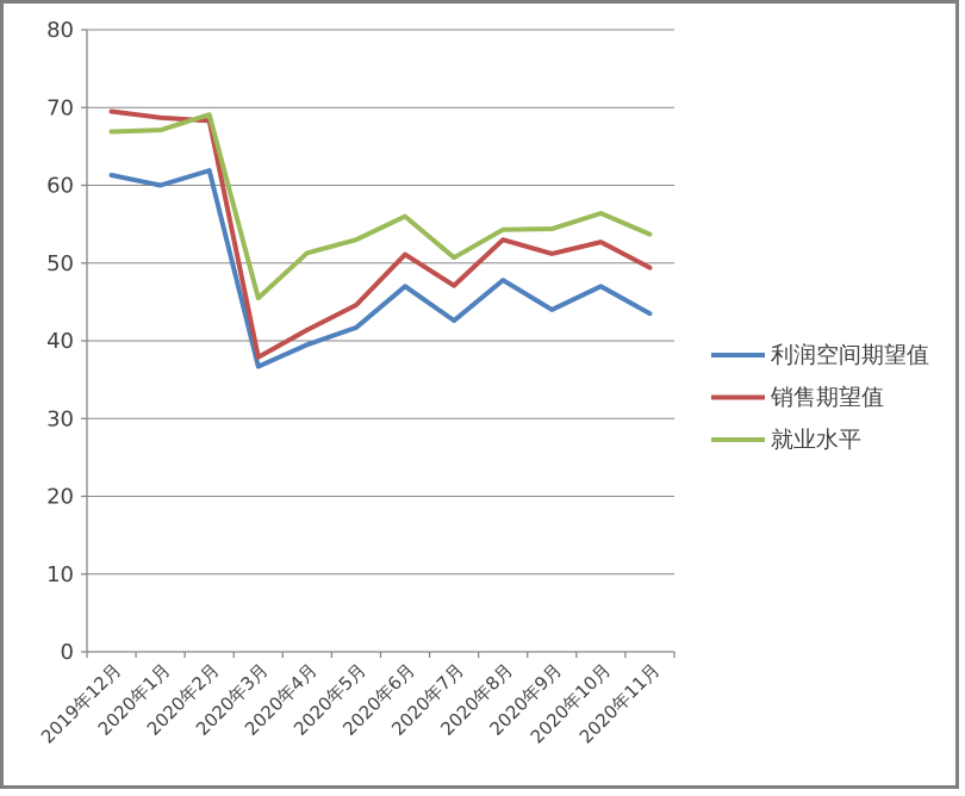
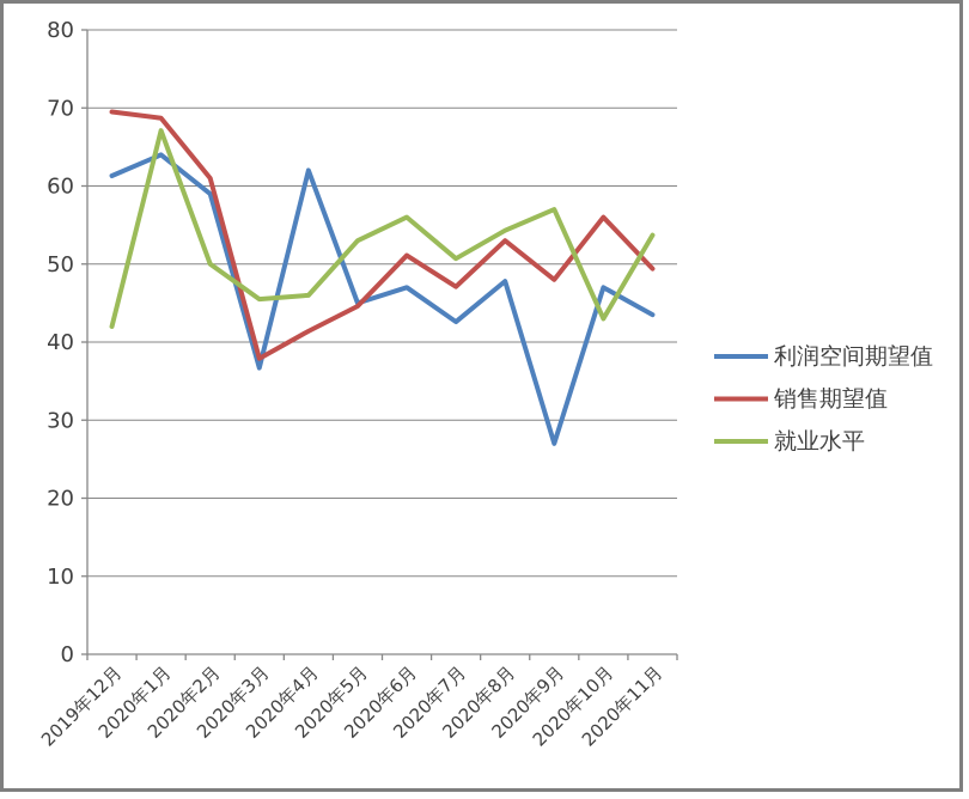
就业水平/2019年12月: 67 -> 42
利润空间期望值/2020年1月: 60 -> 64
利润空间期望值/2020年2月: 62 -> 59
销售期望值/2020年2月: 68 -> 61
就业水平/2020年2月: 69 -> 50
利润空间期望值/2020年4月: 40 -> 62
就业水平/2020年4月: 51 -> 46
利润空间期望值/2020年5月: 42 -> 45
利润空间期望值/2020年9月: 44 -> 27
销售期望值/2020年9月: 51 -> 48
就业水平/2020年9月: 54 -> 57
销售期望值/2020年10月: 53 -> 56
就业水平/2020年10月: 56 -> 43
